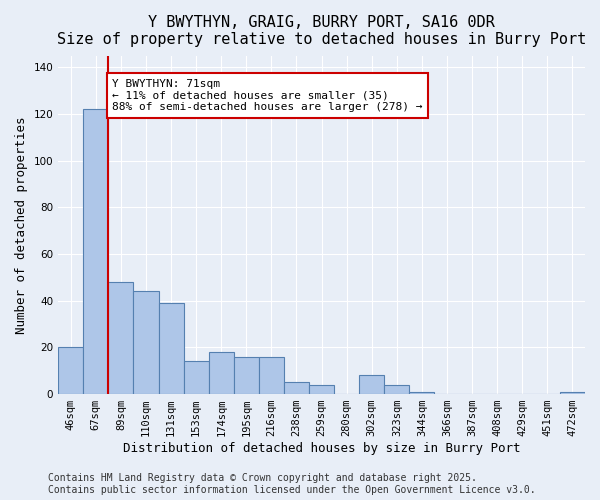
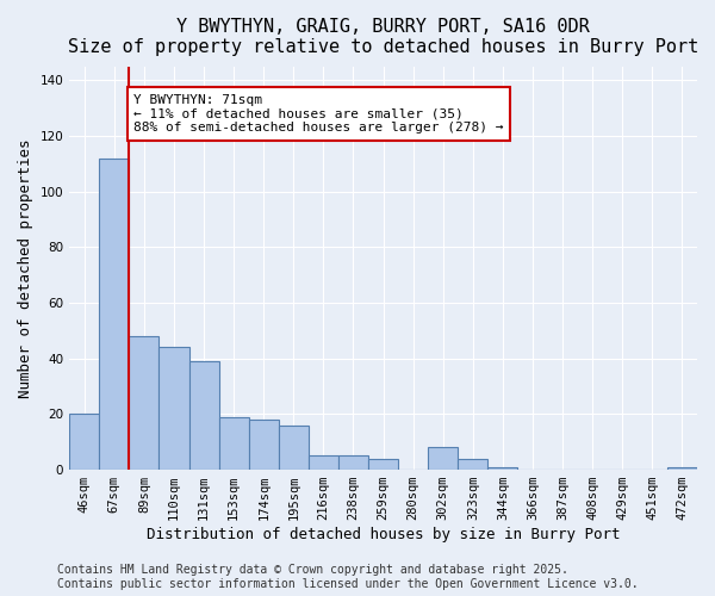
67sqm: 122 -> 112
153sqm: 14 -> 19
216sqm: 16 -> 5
